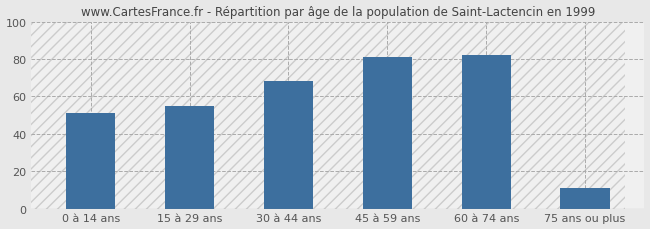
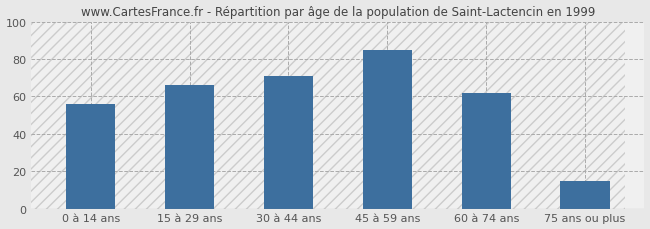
0 à 14 ans: 51 -> 56
15 à 29 ans: 55 -> 66
30 à 44 ans: 68 -> 71
45 à 59 ans: 81 -> 85
60 à 74 ans: 82 -> 62
75 ans ou plus: 11 -> 15
